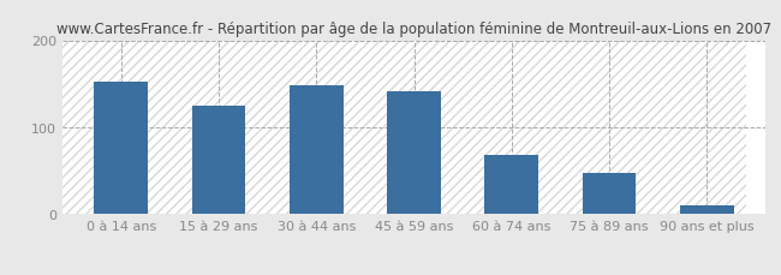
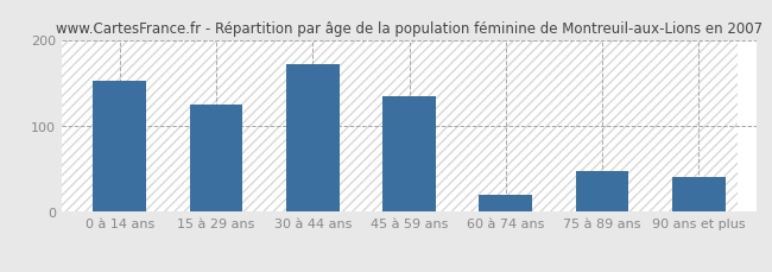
30 à 44 ans: 148 -> 172
45 à 59 ans: 142 -> 134
60 à 74 ans: 68 -> 20
90 ans et plus: 10 -> 40
